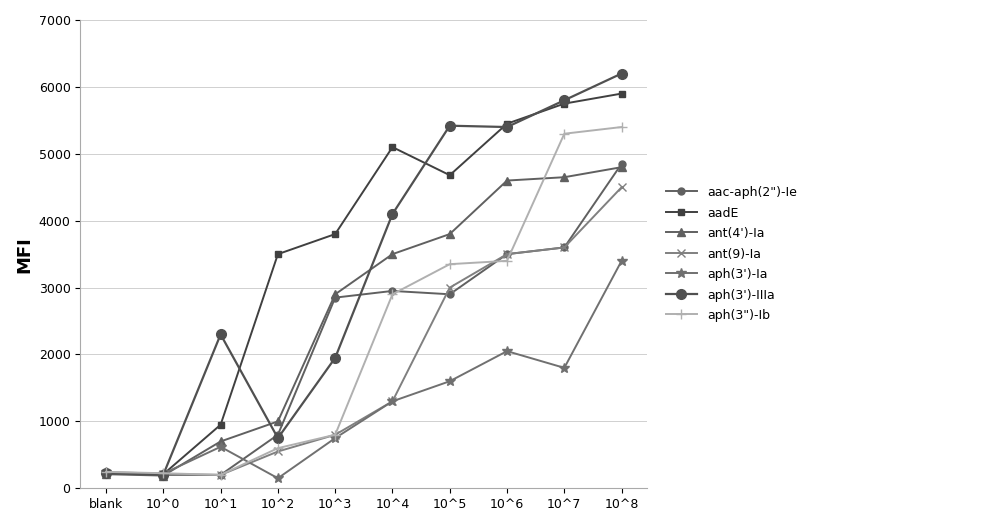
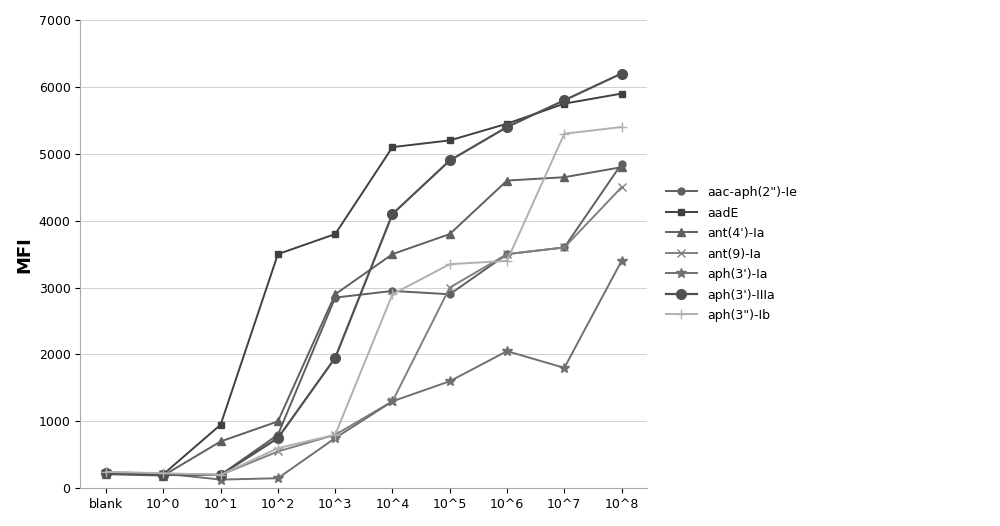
aph(3')-Ia/10^1: 620 -> 130
aph(3')-IIIa/10^1: 2300 -> 200
aadE/10^5: 4680 -> 5200
aph(3')-IIIa/10^5: 5420 -> 4900
